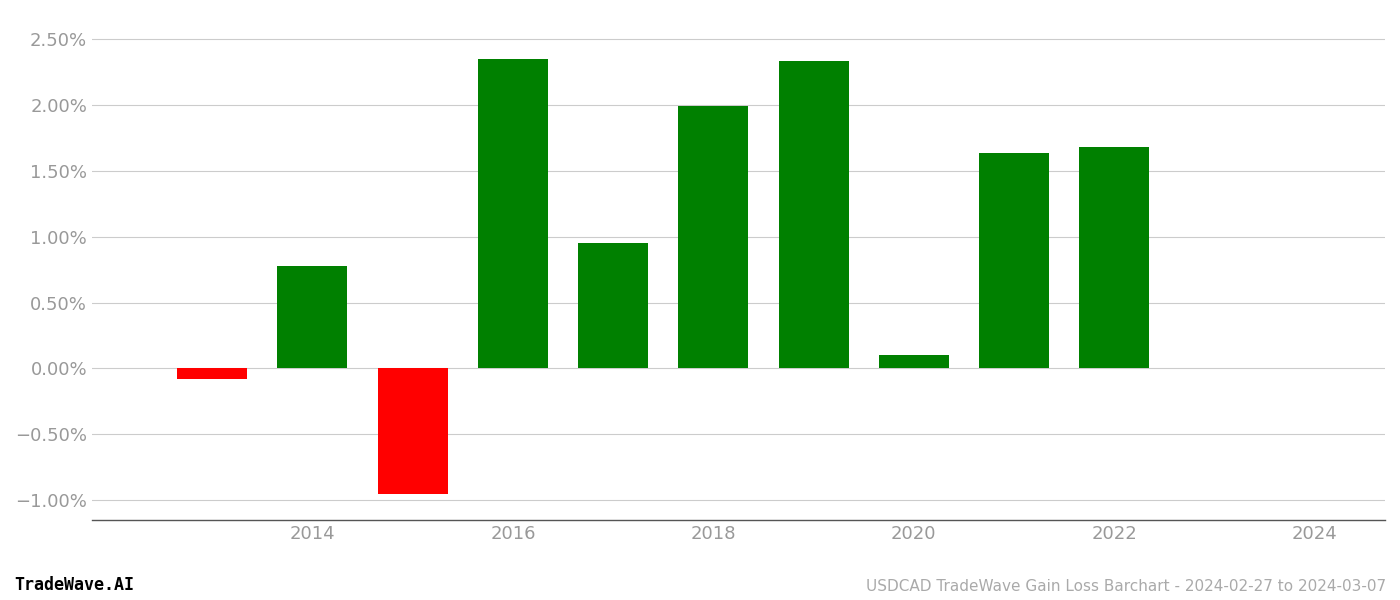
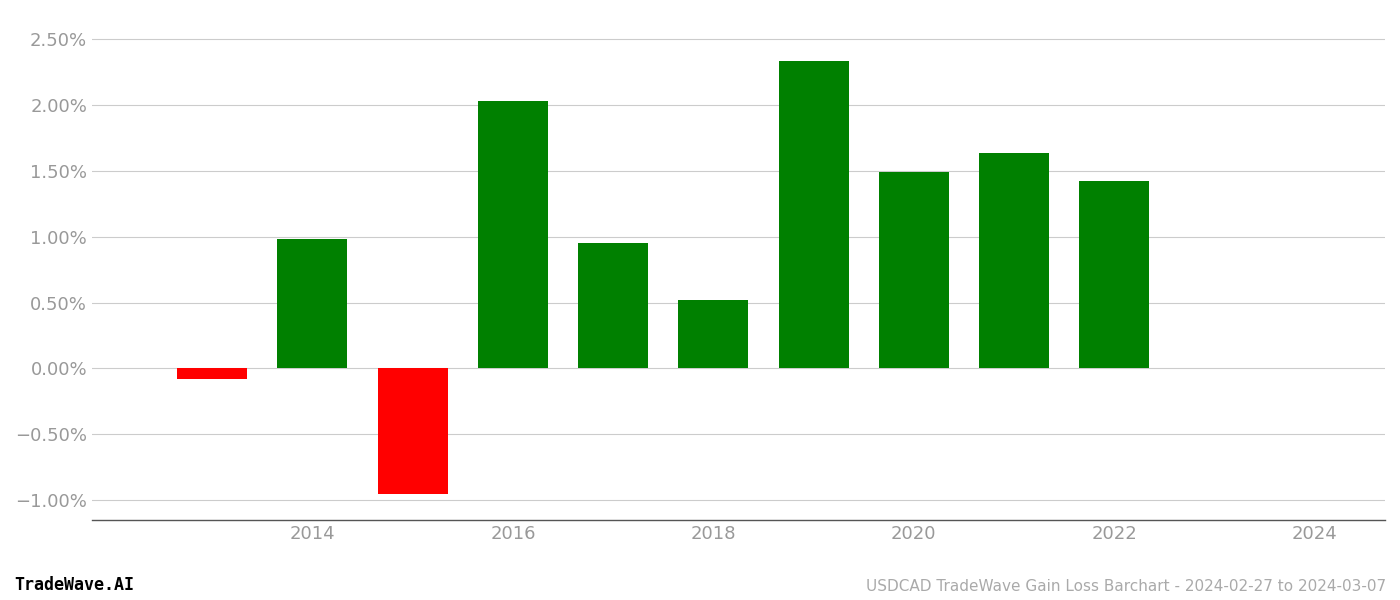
2014: 0.78% -> 0.98%
2016: 2.35% -> 2.03%
2018: 1.99% -> 0.52%
2020: 0.10% -> 1.49%
2022: 1.68% -> 1.42%
